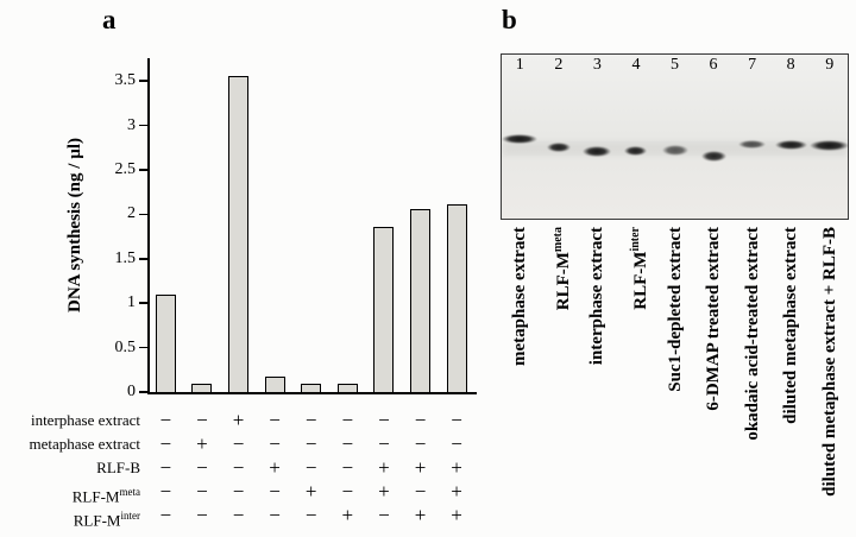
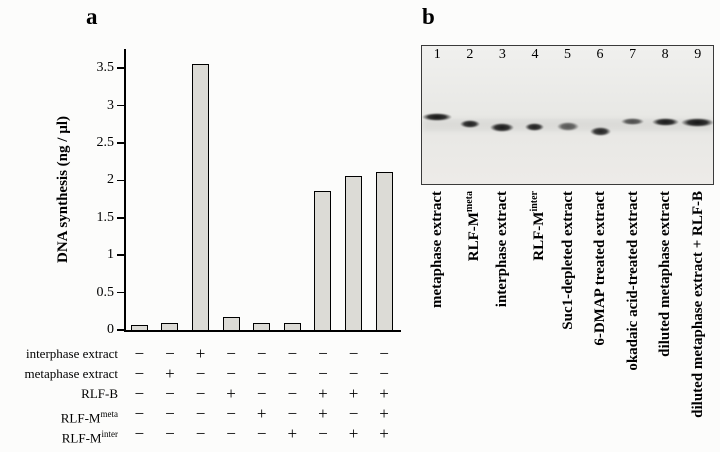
1: 1.1 -> 0.1
